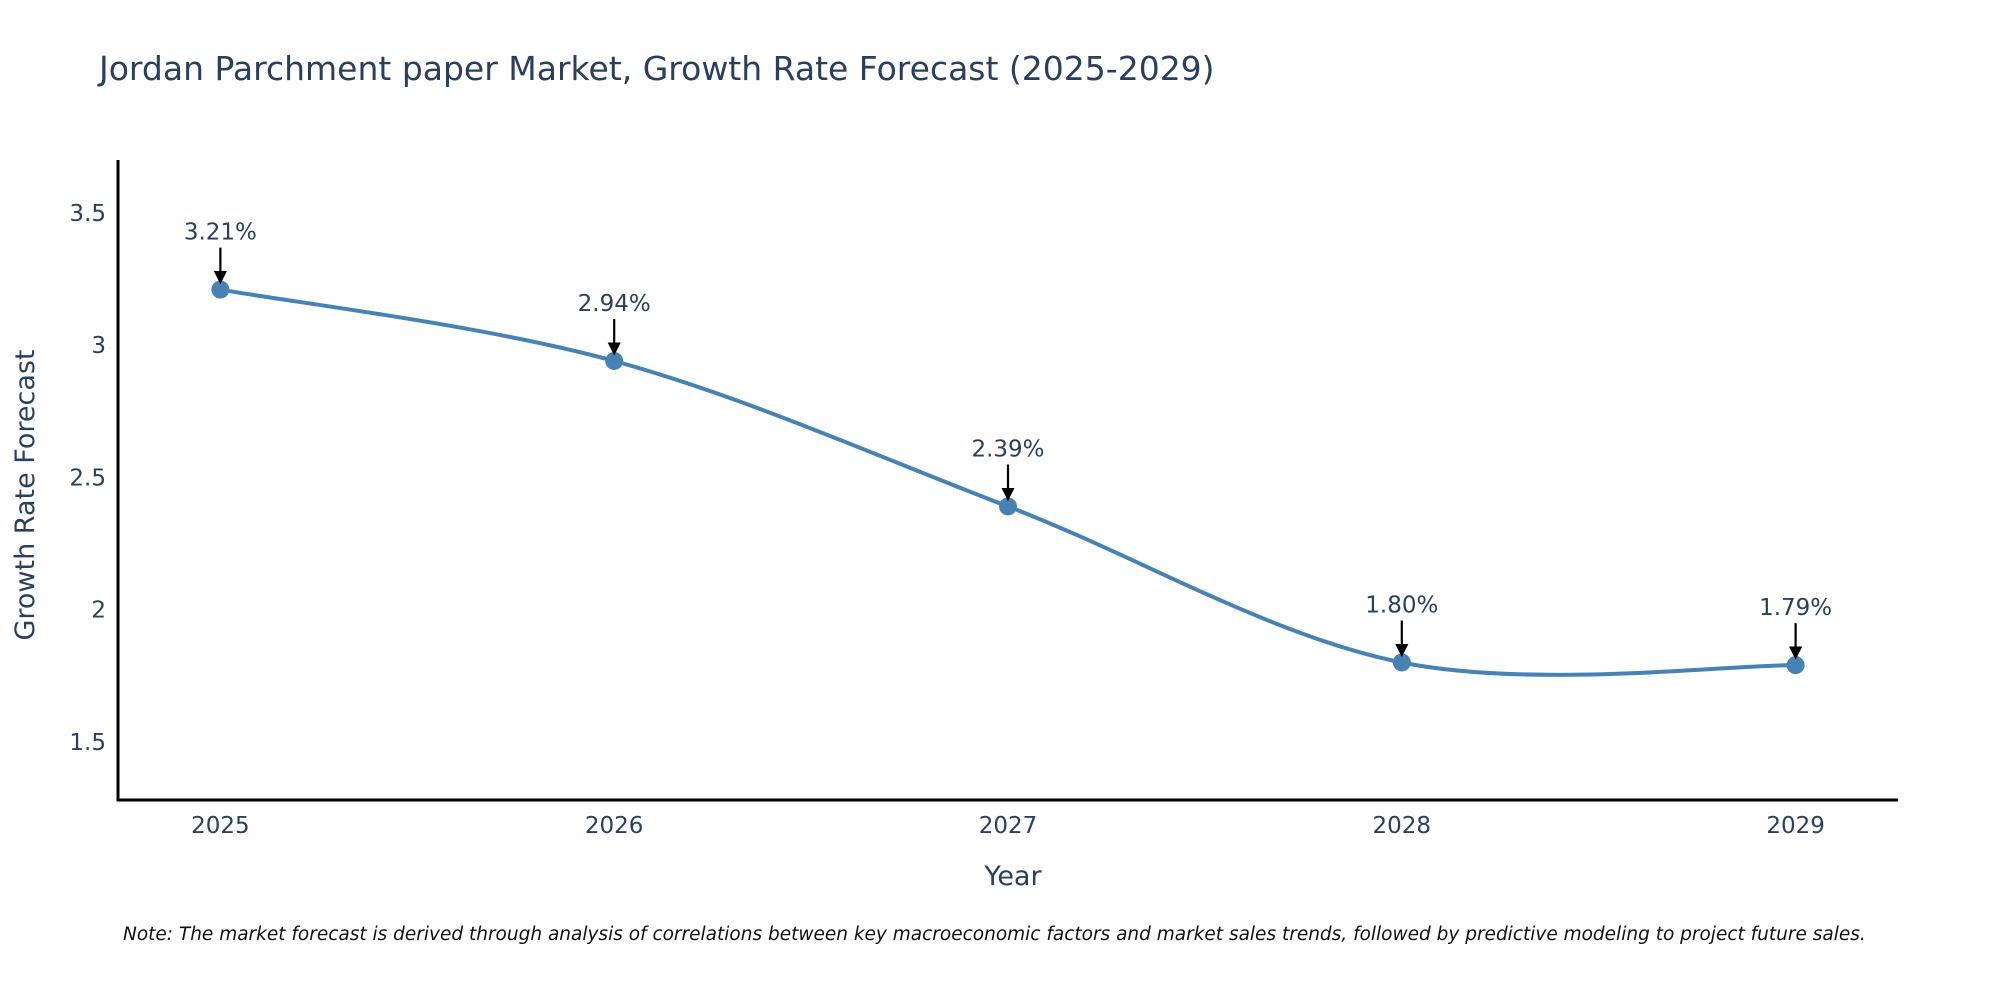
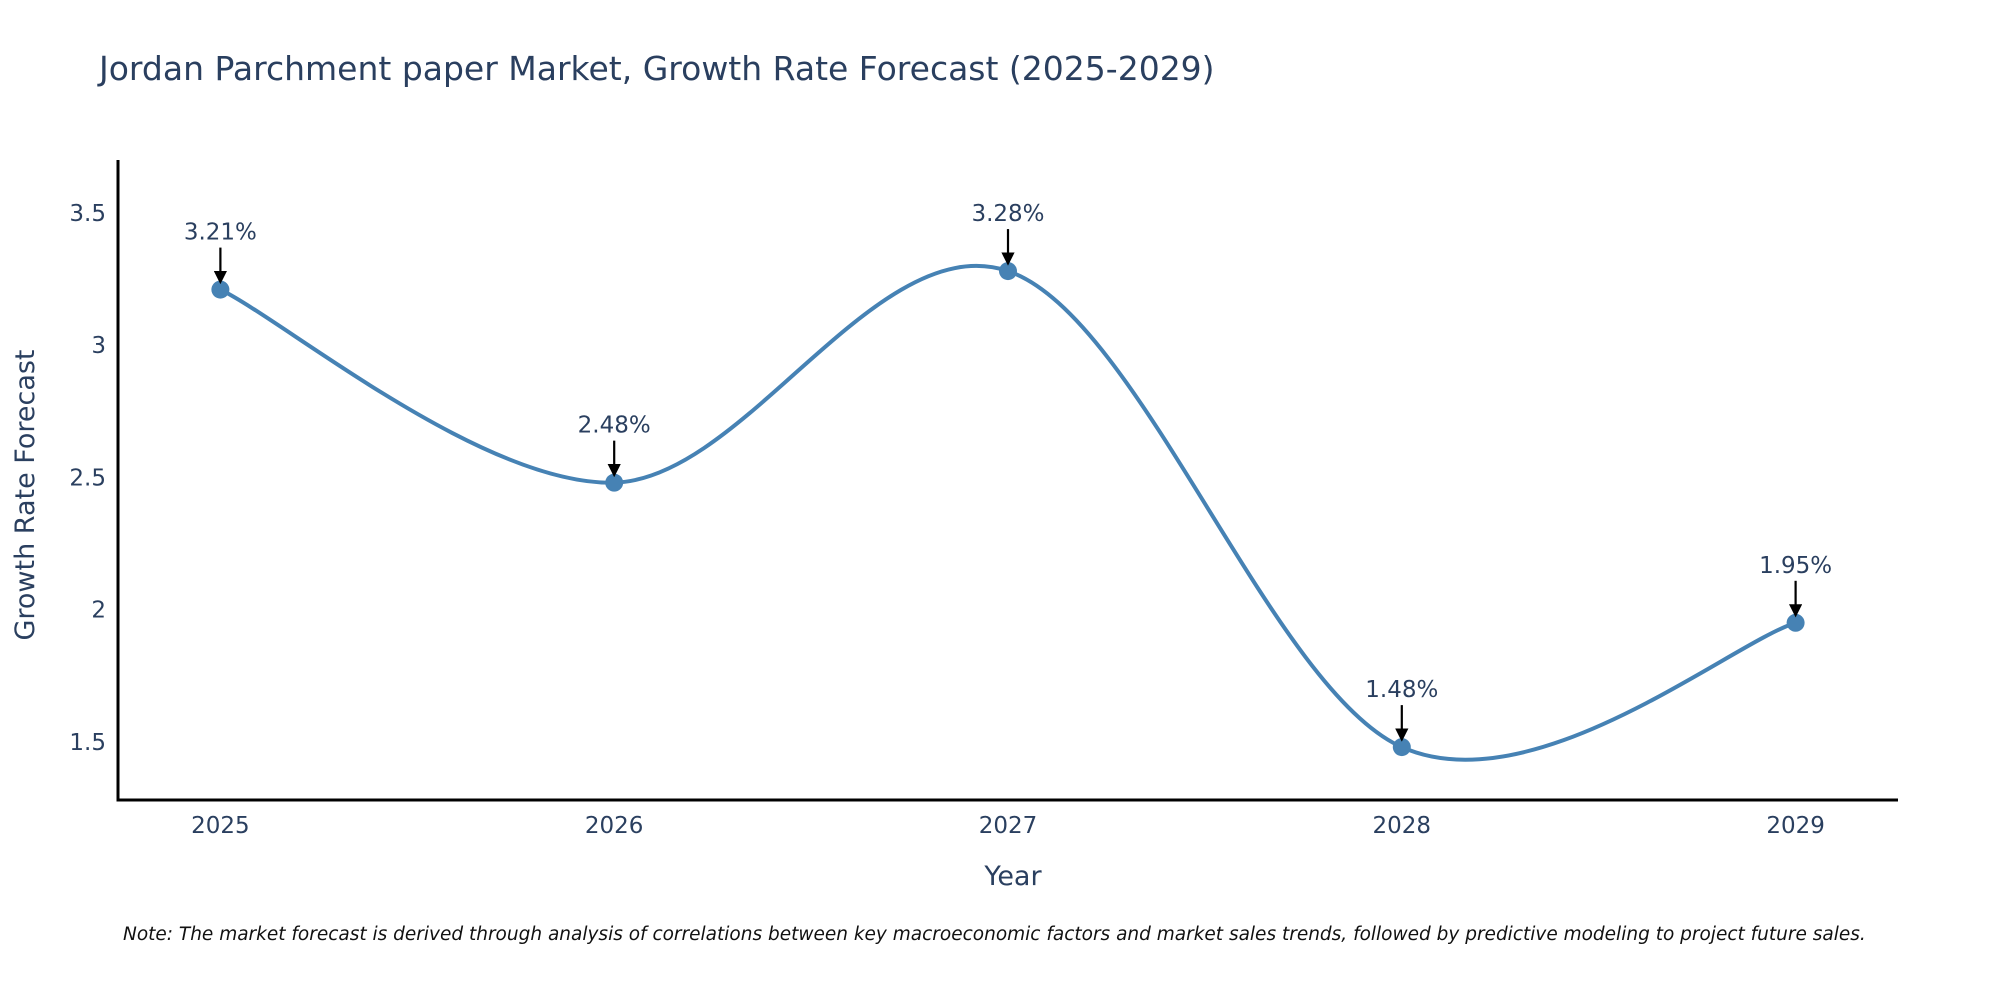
2026: 2.94% -> 2.48%
2027: 2.39% -> 3.28%
2028: 1.80% -> 1.48%
2029: 1.79% -> 1.95%
